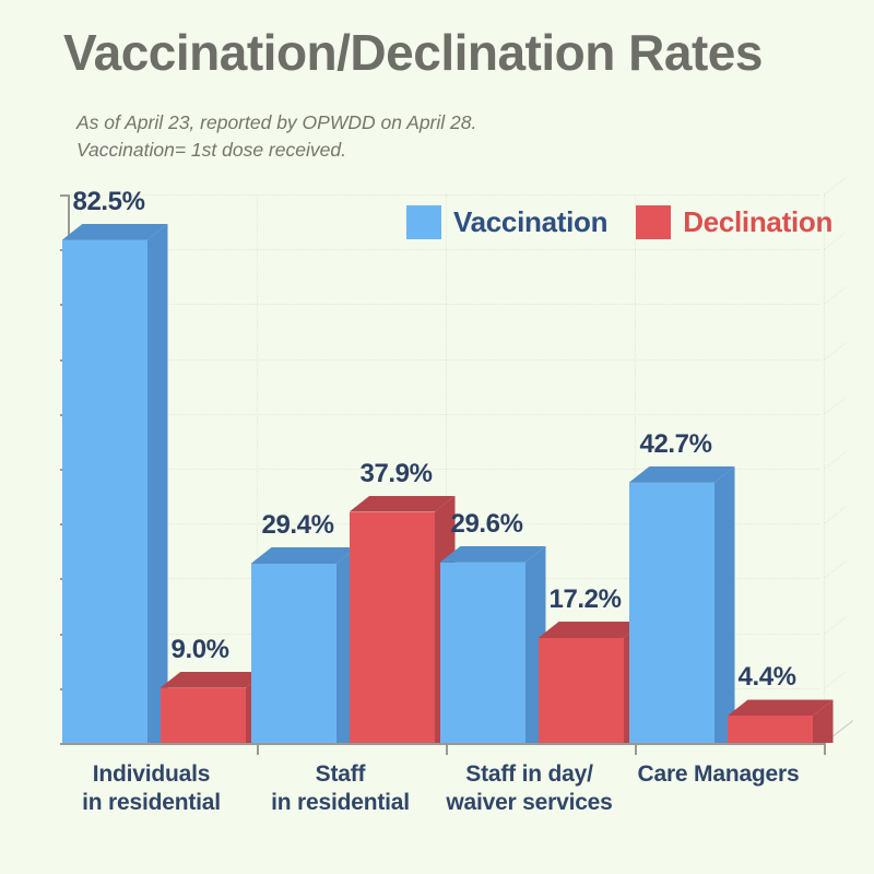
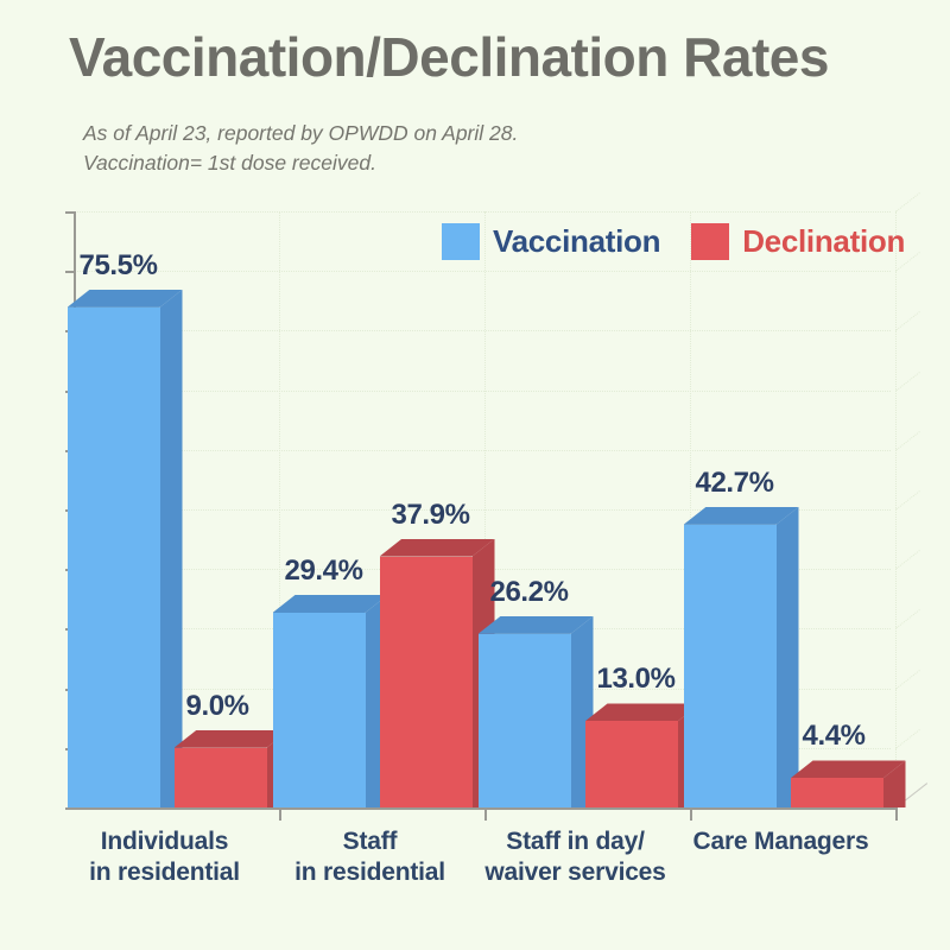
Vaccination/Individuals in residential: 82.5% -> 75.5%
Vaccination/Staff in day/ waiver services: 29.6% -> 26.2%
Declination/Staff in day/ waiver services: 17.2% -> 13.0%
